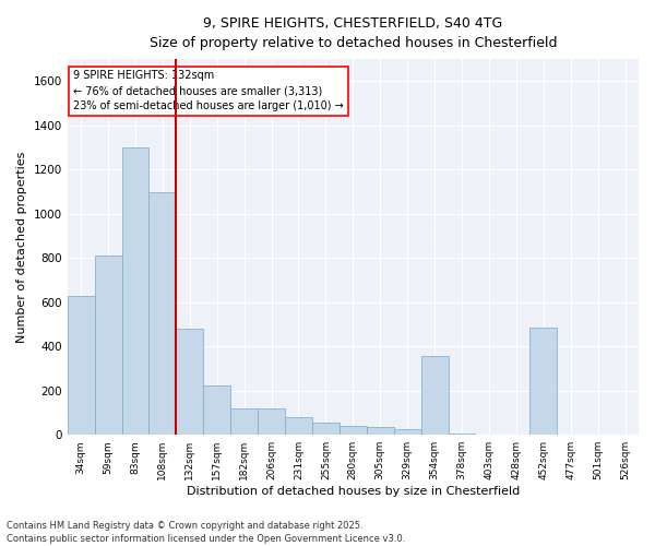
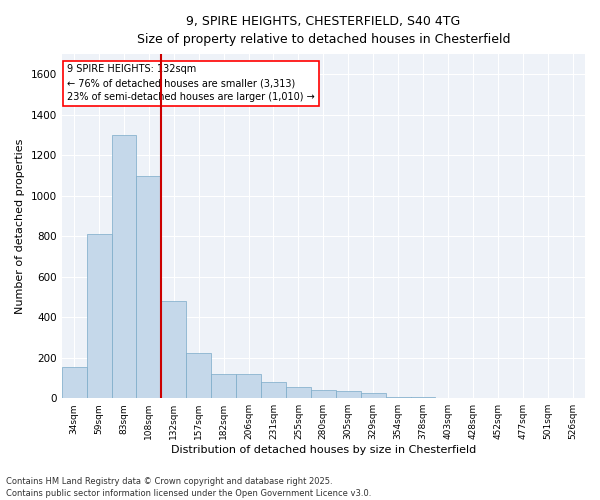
34sqm: 630 -> 155
354sqm: 355 -> 8
452sqm: 485 -> 2
